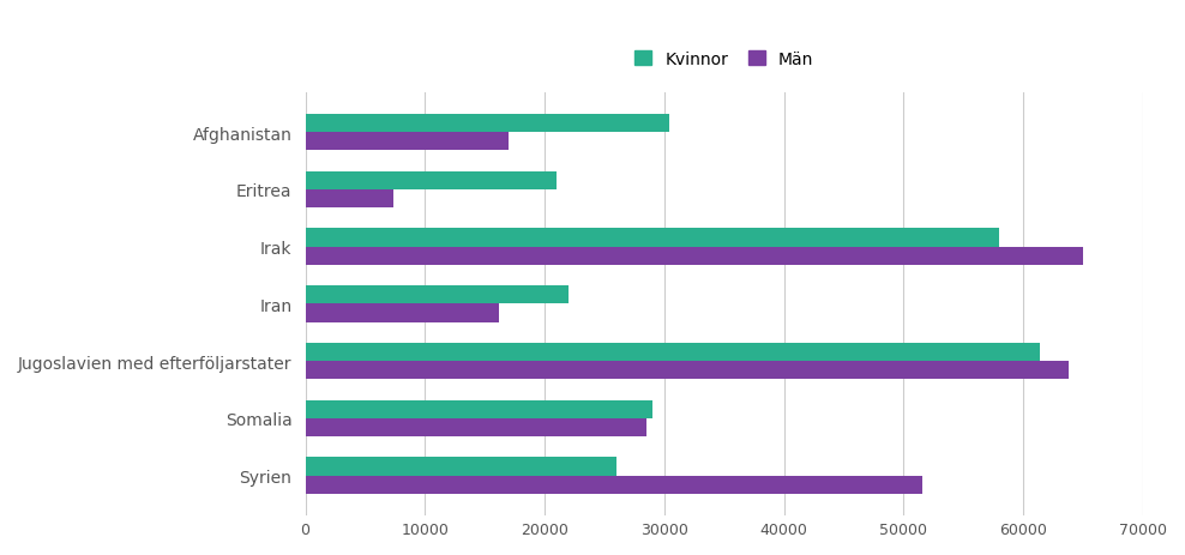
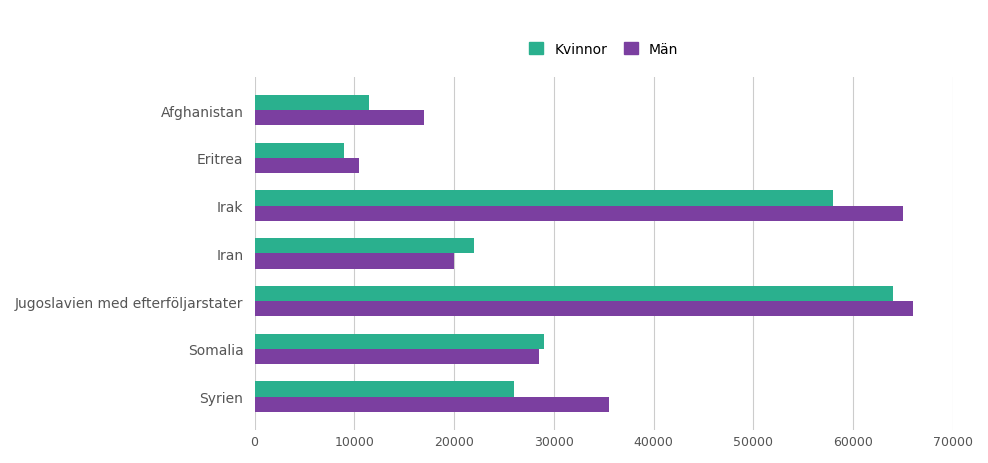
Kvinnor/Afghanistan: 30400 -> 11500
Kvinnor/Eritrea: 21000 -> 9000
Män/Eritrea: 7400 -> 10500
Män/Iran: 16200 -> 20000
Kvinnor/Jugoslavien med efterföljarstater: 61400 -> 64000
Män/Jugoslavien med efterföljarstater: 63800 -> 66000
Män/Syrien: 51600 -> 35500
